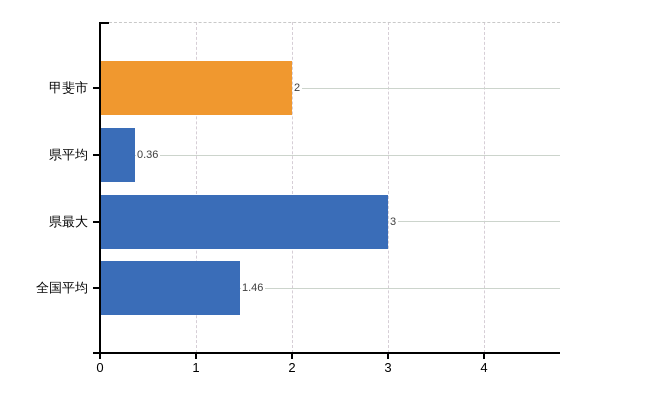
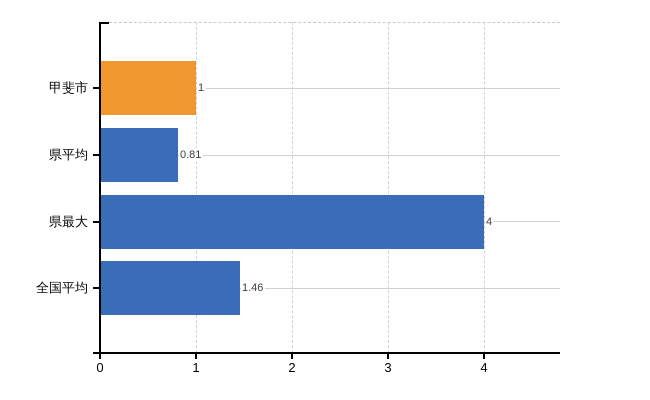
甲斐市: 2 -> 1
県平均: 0.36 -> 0.81
県最大: 3 -> 4
